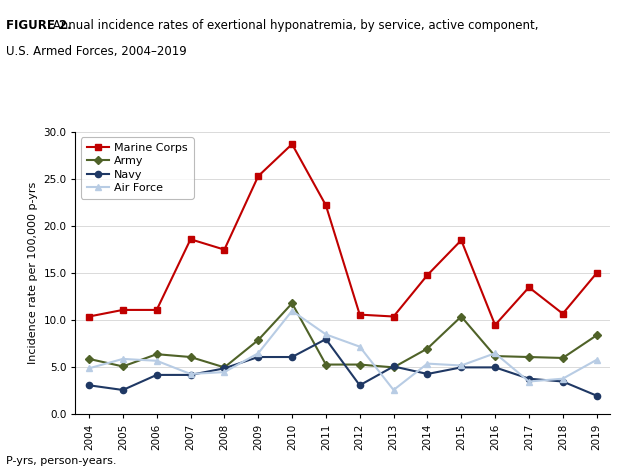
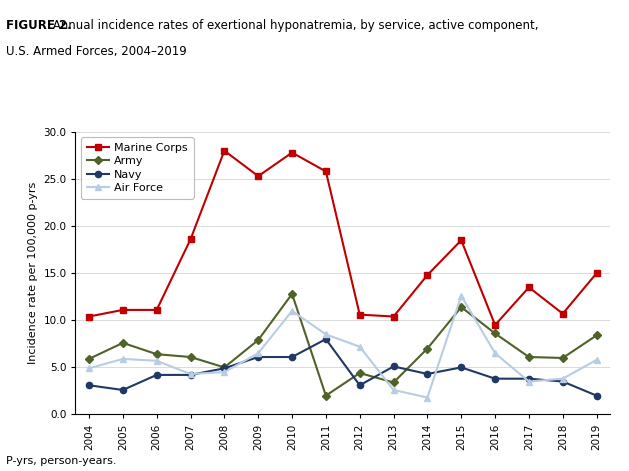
Army/2005: 5.1 -> 7.6
Marine Corps/2008: 17.5 -> 28.0
Marine Corps/2010: 28.7 -> 27.8
Army/2010: 11.8 -> 12.8
Marine Corps/2011: 22.2 -> 25.8
Army/2011: 5.3 -> 2.0
Army/2012: 5.3 -> 4.4
Army/2013: 5.0 -> 3.4
Air Force/2014: 5.4 -> 1.8
Army/2015: 10.4 -> 11.4
Air Force/2015: 5.2 -> 12.6
Army/2016: 6.2 -> 8.6
Navy/2016: 5.0 -> 3.8
